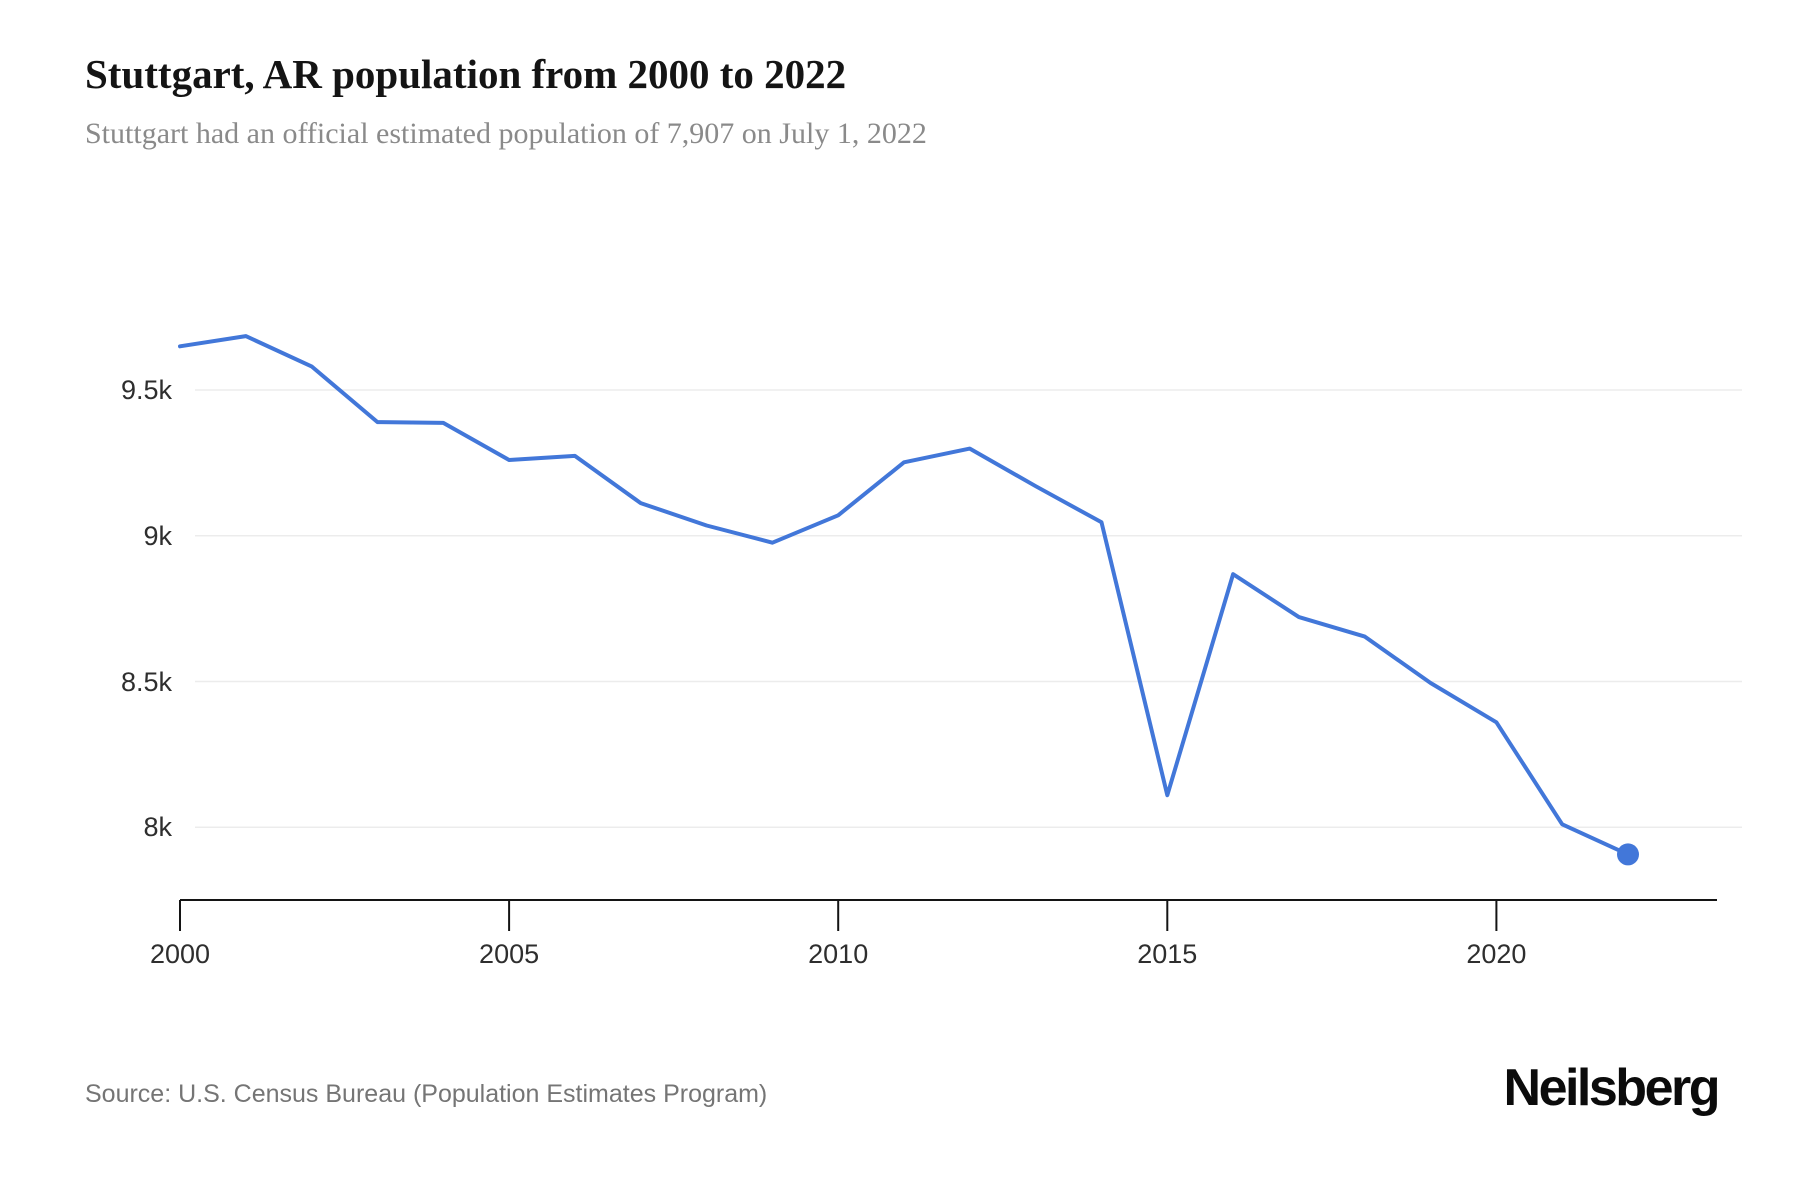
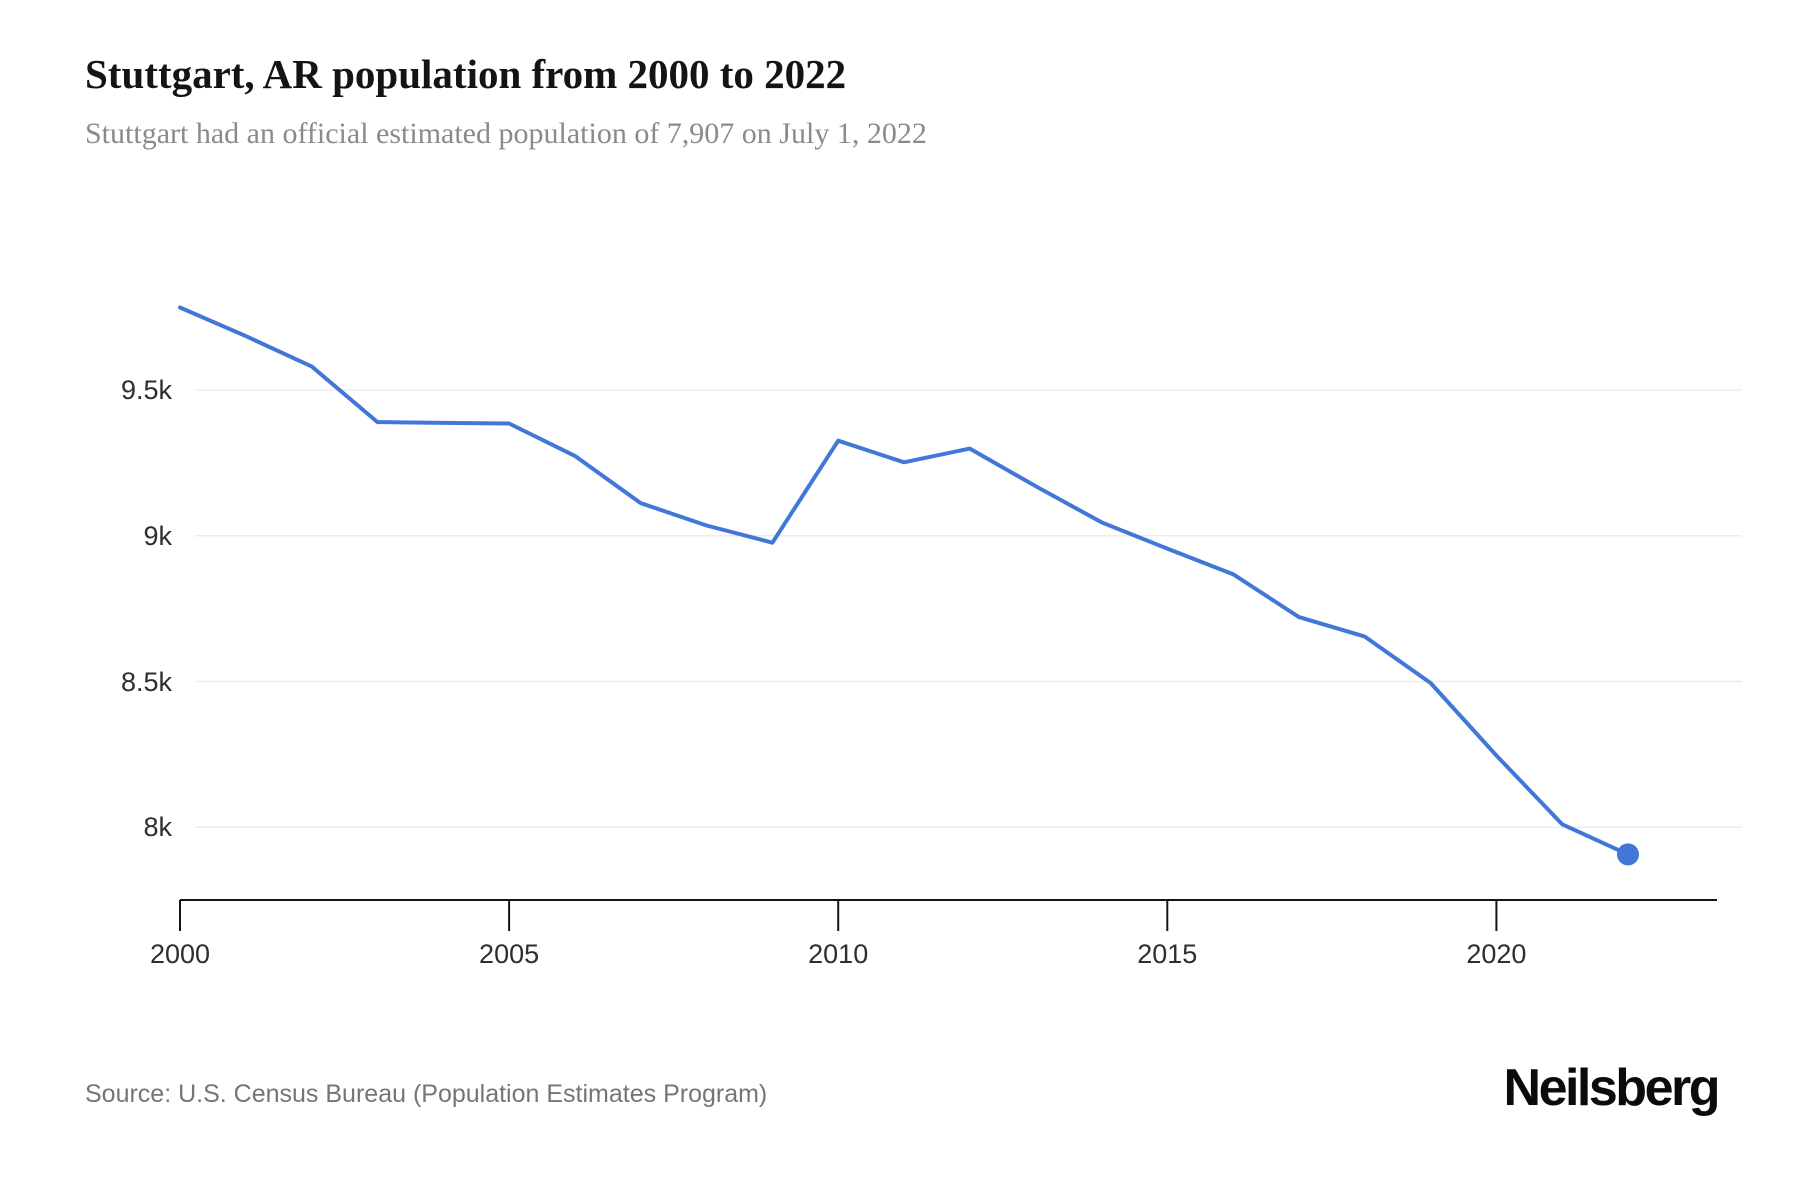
2000: 9.65k -> 9.78k
2005: 9.26k -> 9.38k
2010: 9.07k -> 9.33k
2015: 8.11k -> 8.96k
2020: 8.36k -> 8.25k
